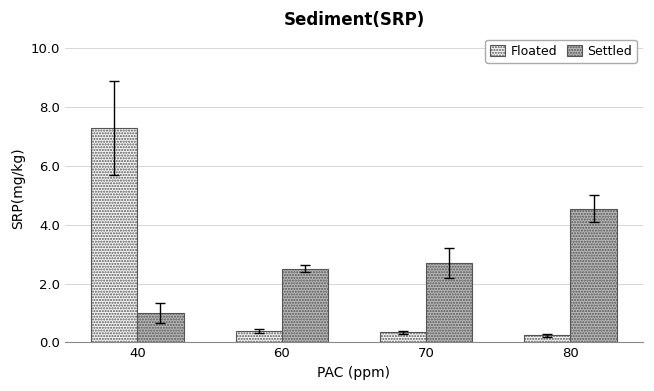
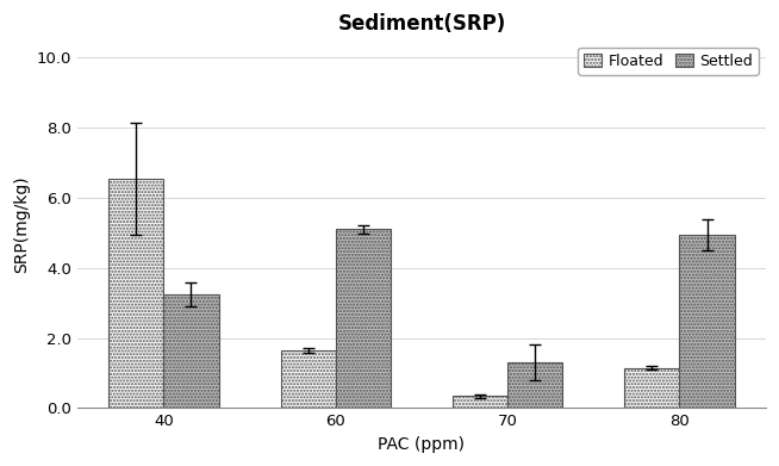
Floated/40: 7.30 -> 6.55
Settled/40: 1.00 -> 3.25
Floated/60: 0.40 -> 1.65
Settled/60: 2.50 -> 5.10
Settled/70: 2.70 -> 1.30
Floated/80: 0.25 -> 1.15
Settled/80: 4.55 -> 4.95
